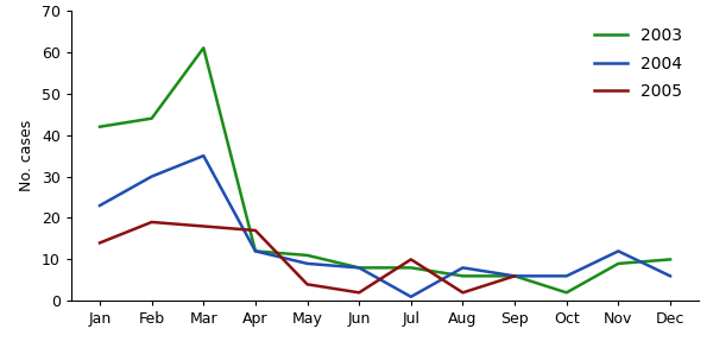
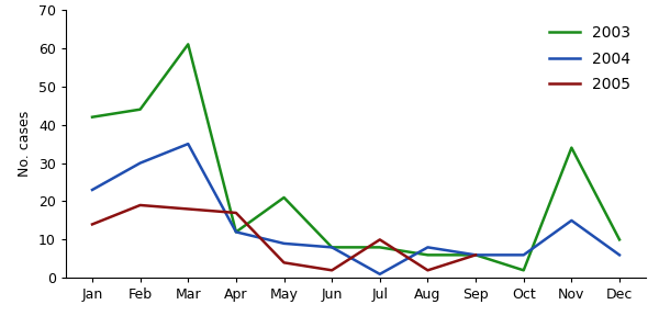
2003/May: 11 -> 21
2003/Nov: 9 -> 34
2004/Nov: 12 -> 15
